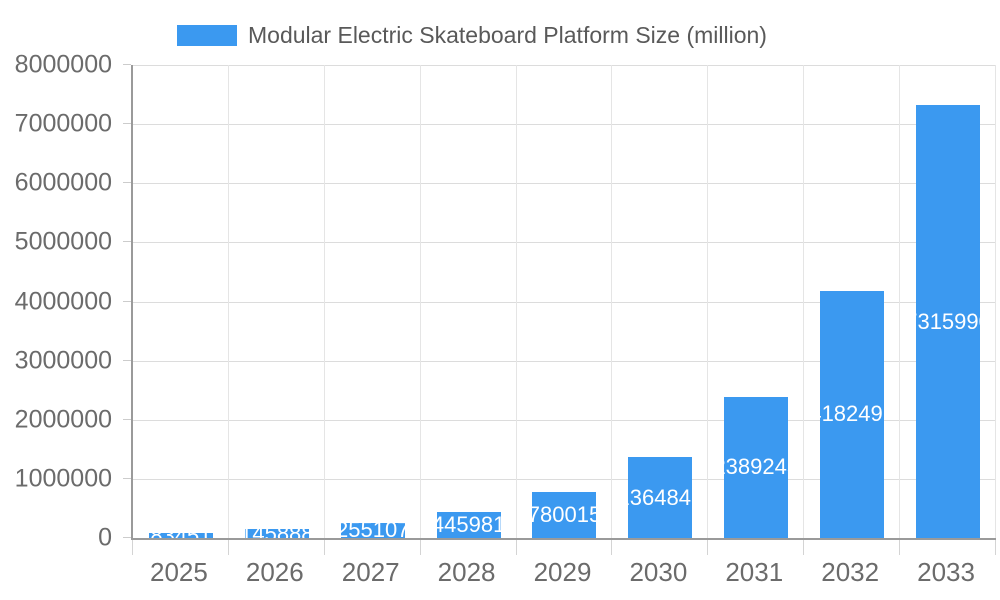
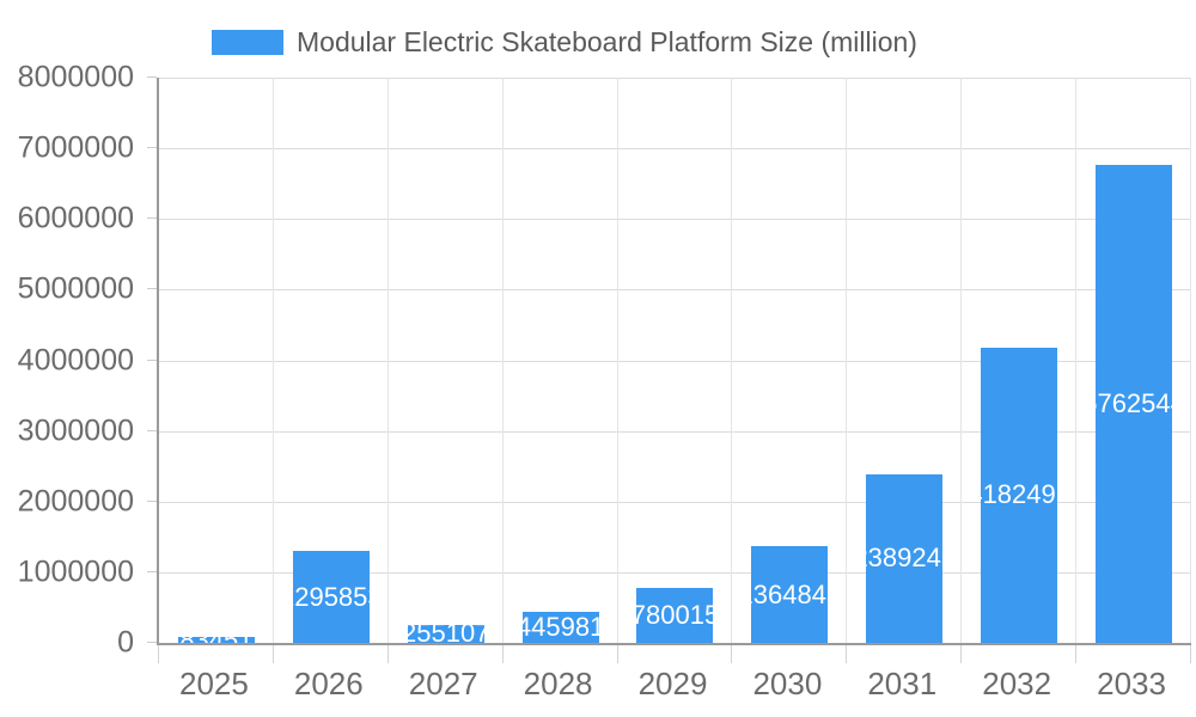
2026: 145888 -> 1295853
2033: 7315990 -> 6762544
